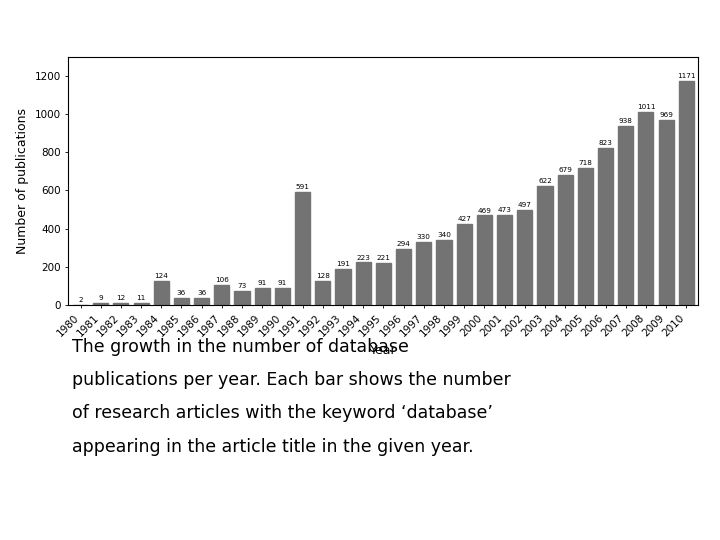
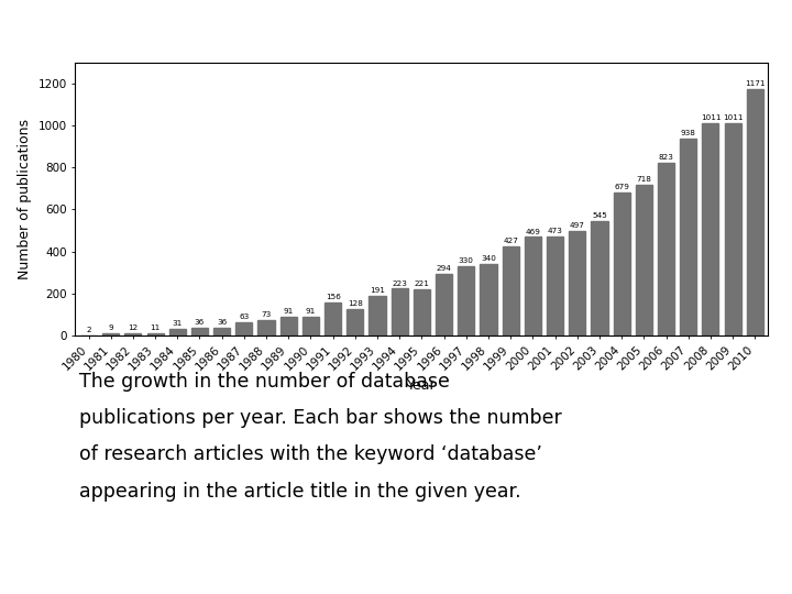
1984: 124 -> 31
1987: 106 -> 63
1991: 591 -> 156
2003: 622 -> 545
2009: 969 -> 1011
